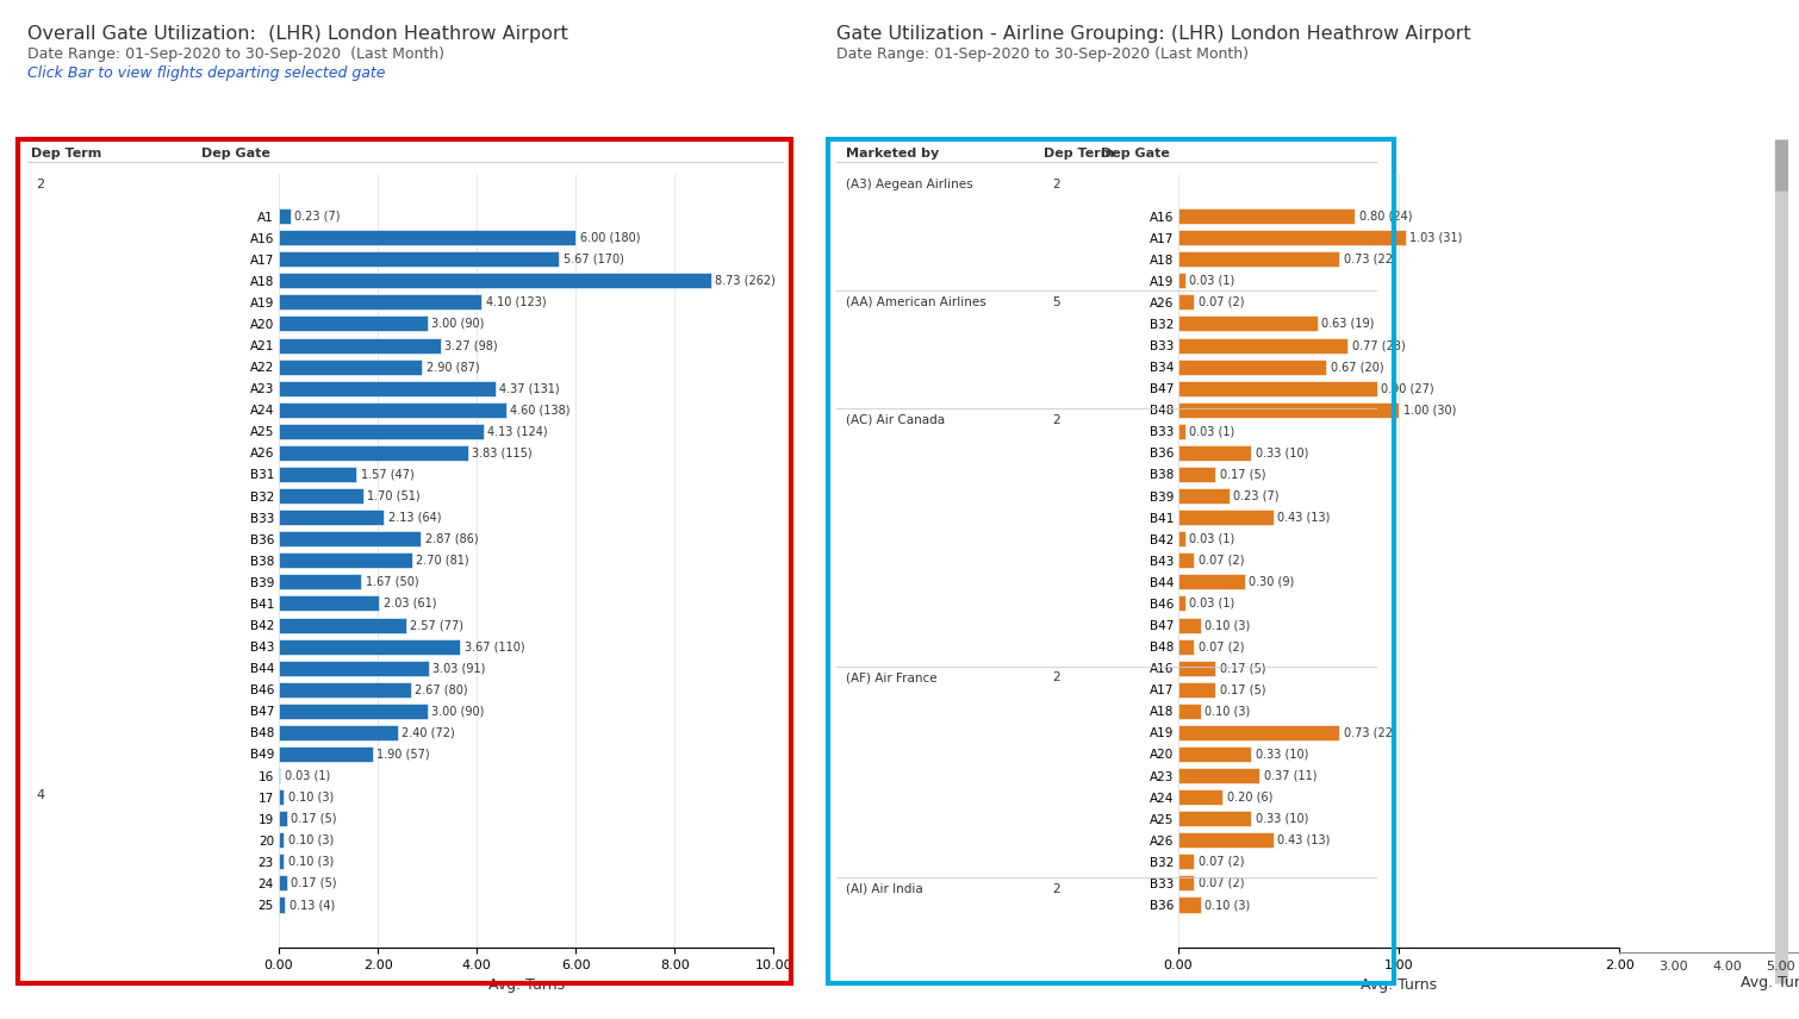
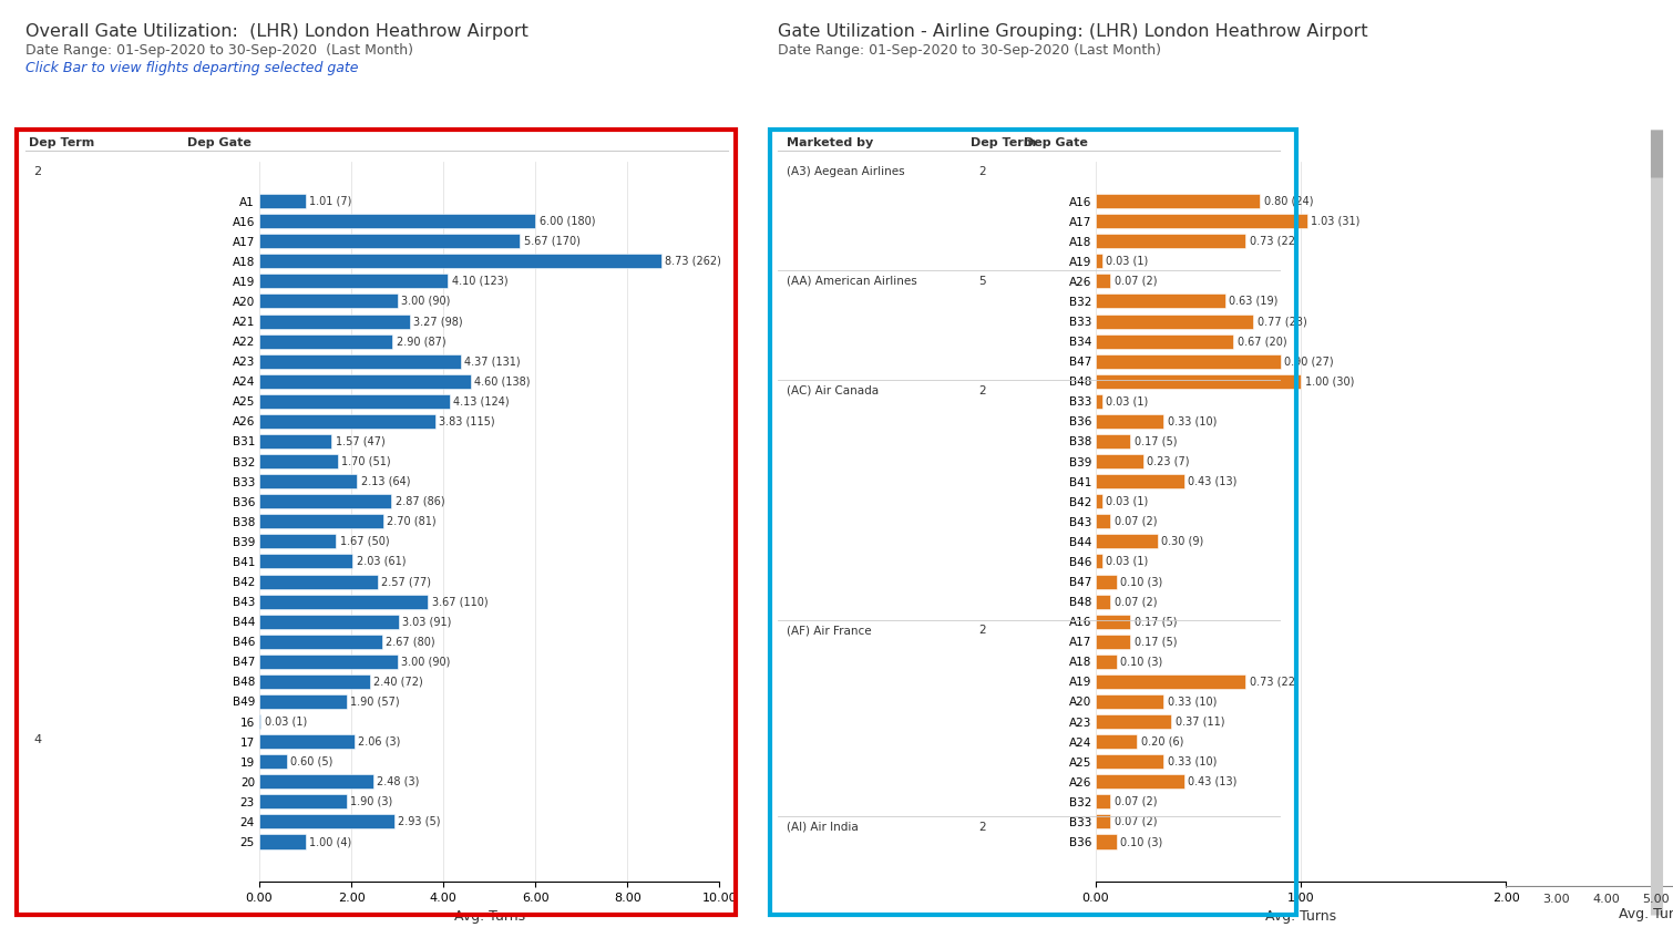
A1: 0.23 -> 1.01
17: 0.10 -> 2.06
19: 0.17 -> 0.60
20: 0.10 -> 2.48
23: 0.10 -> 1.90
24: 0.17 -> 2.93
25: 0.13 -> 1.00
